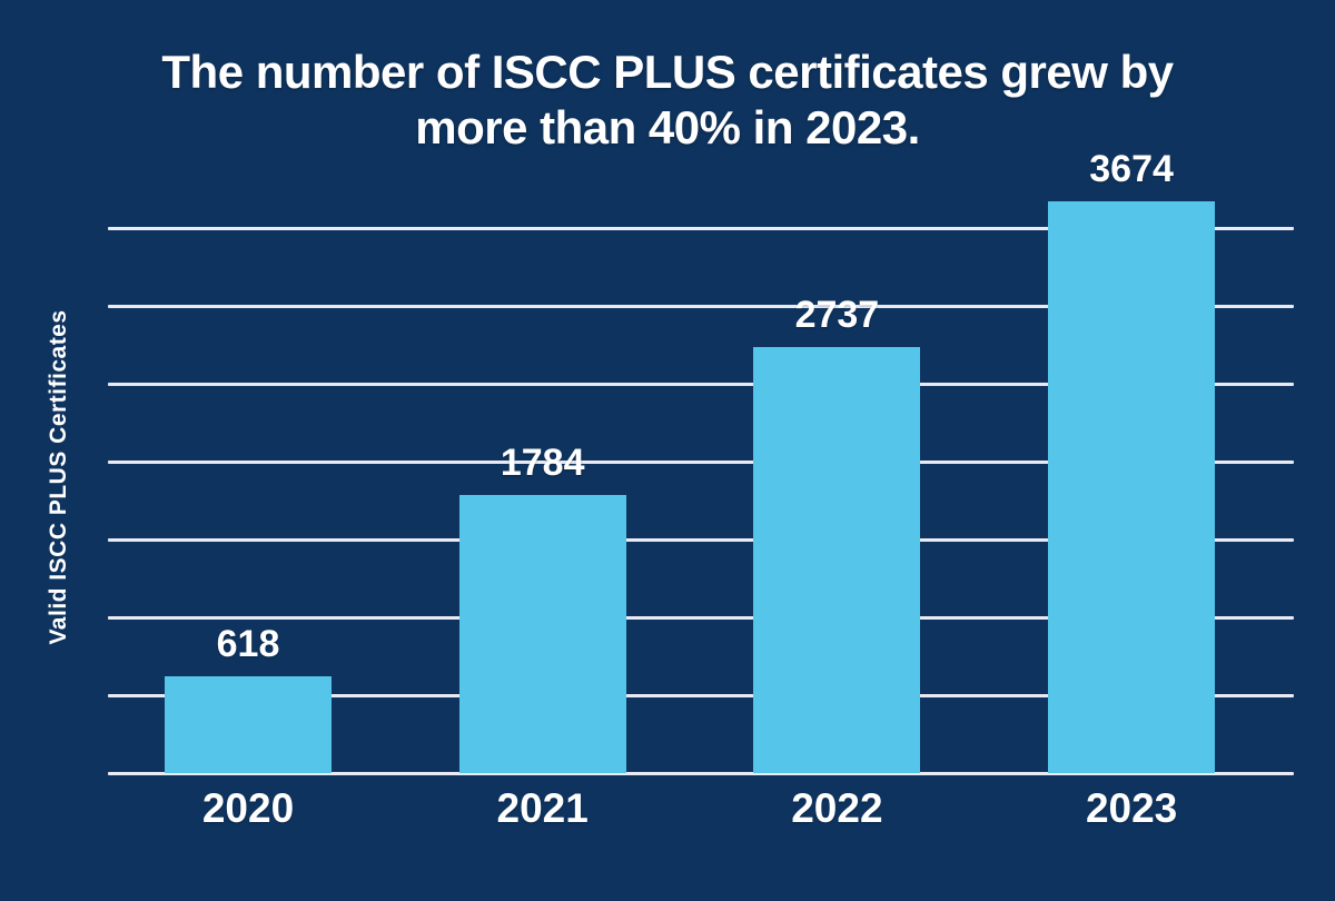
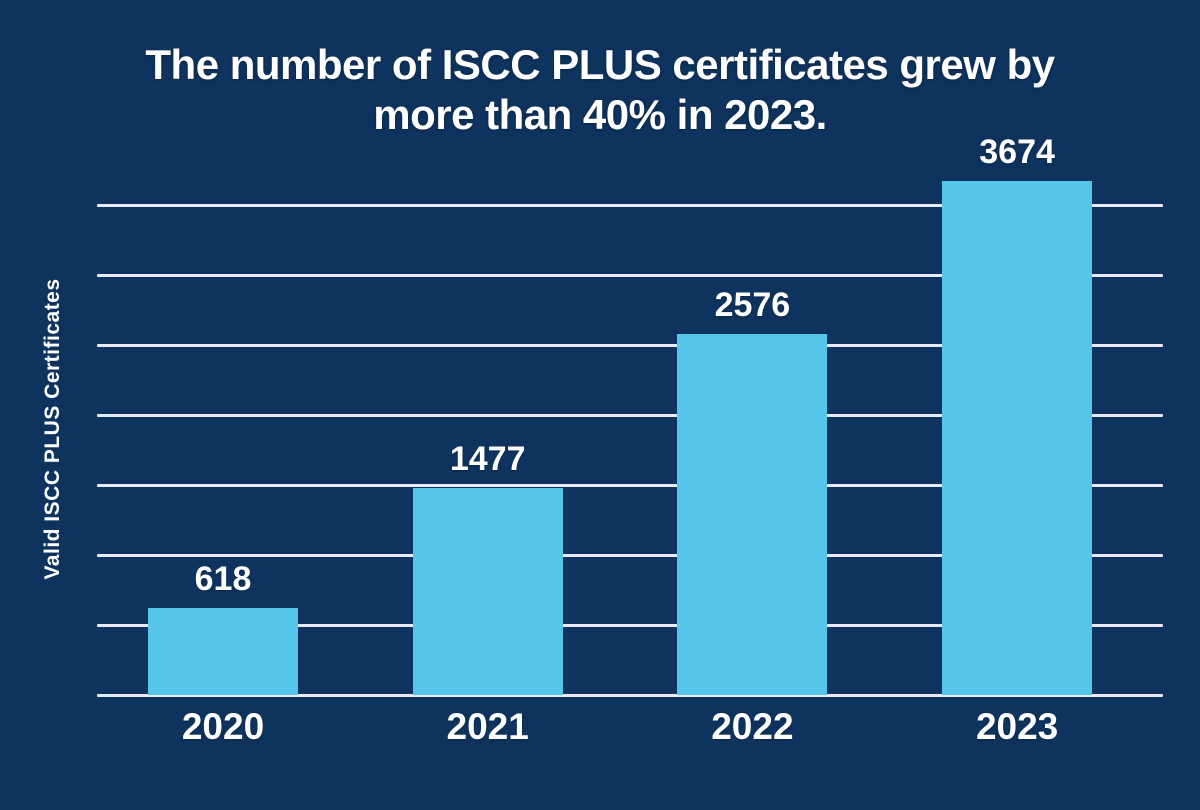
2021: 1784 -> 1477
2022: 2737 -> 2576
